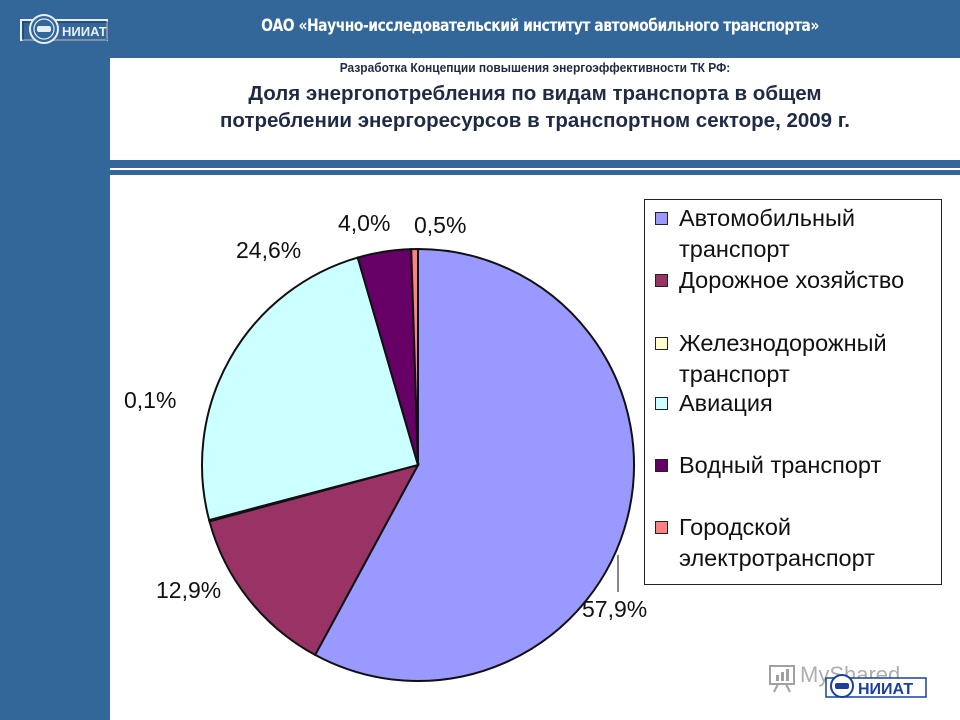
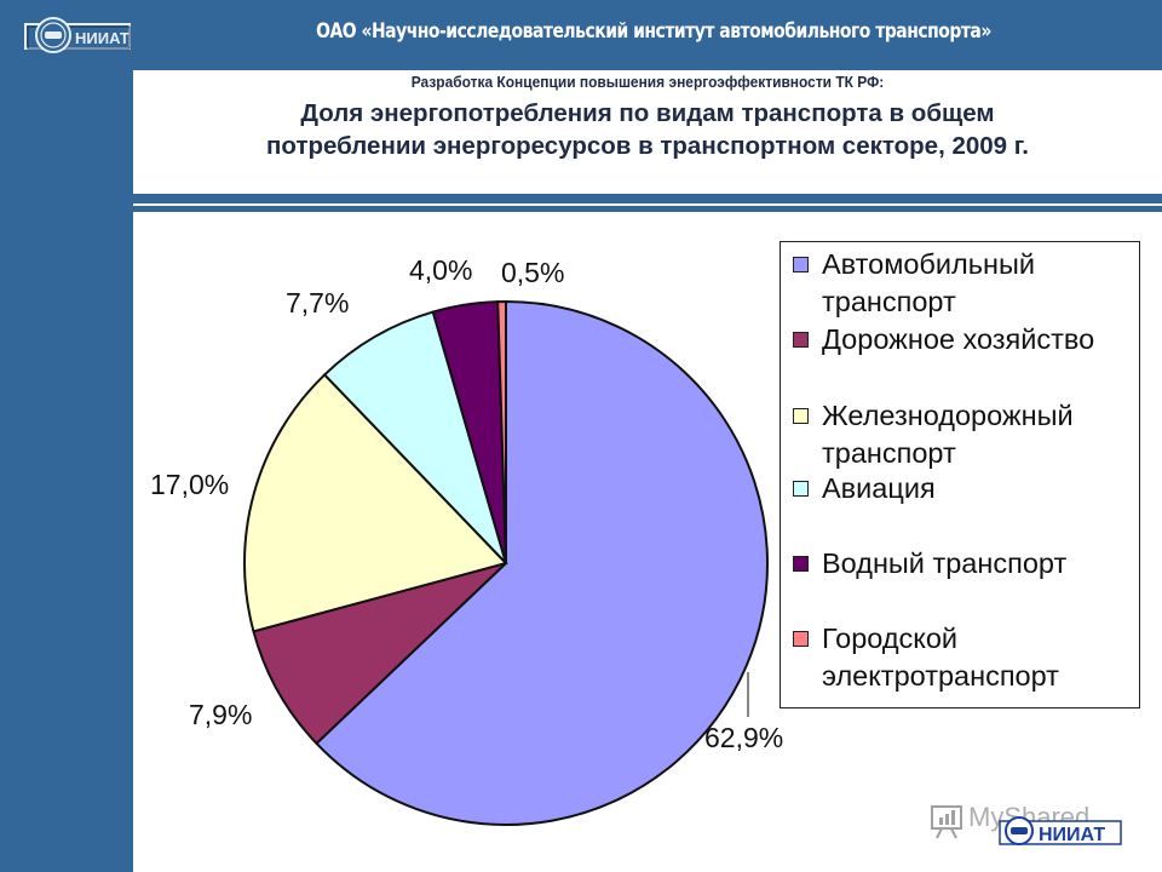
Автомобильный транспорт: 57,9% -> 62,9%
Дорожное хозяйство: 12,9% -> 7,9%
Железнодорожный транспорт: 0,1% -> 17,0%
Авиация: 24,6% -> 7,7%
